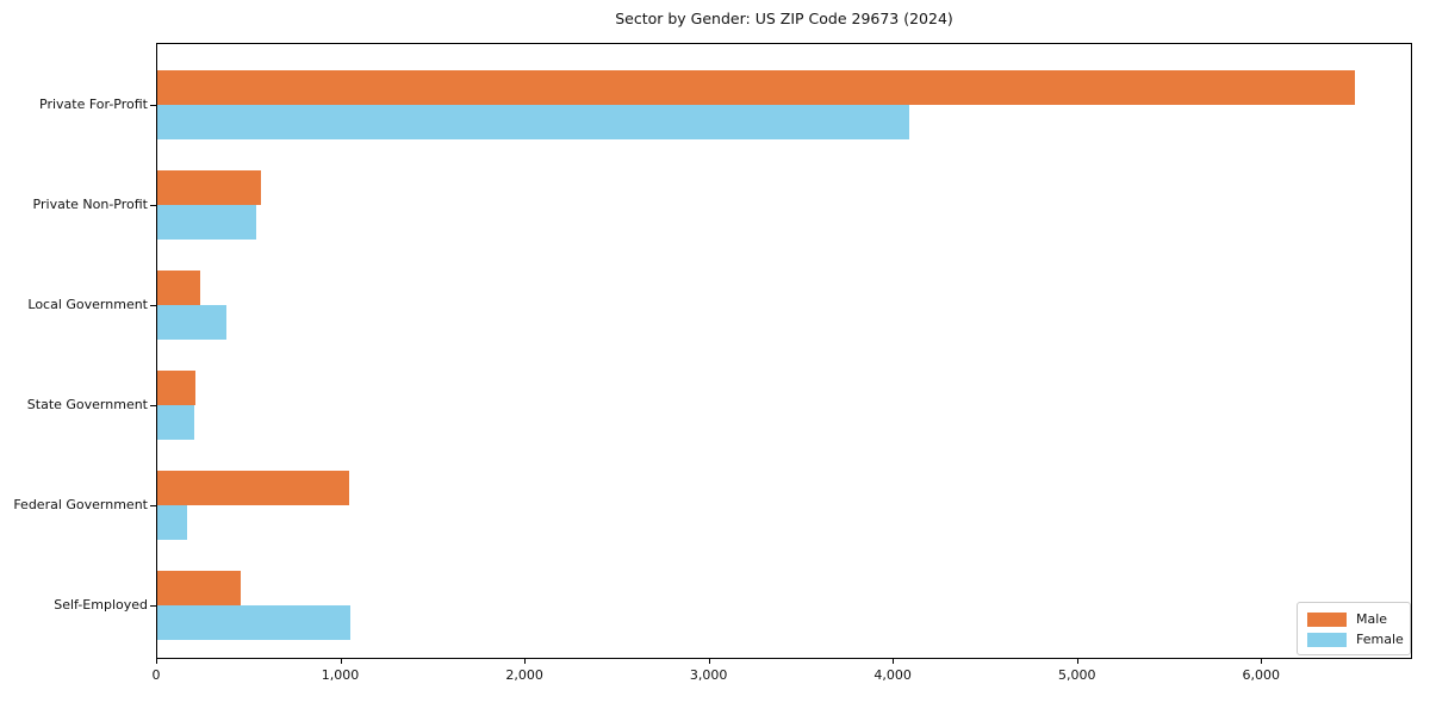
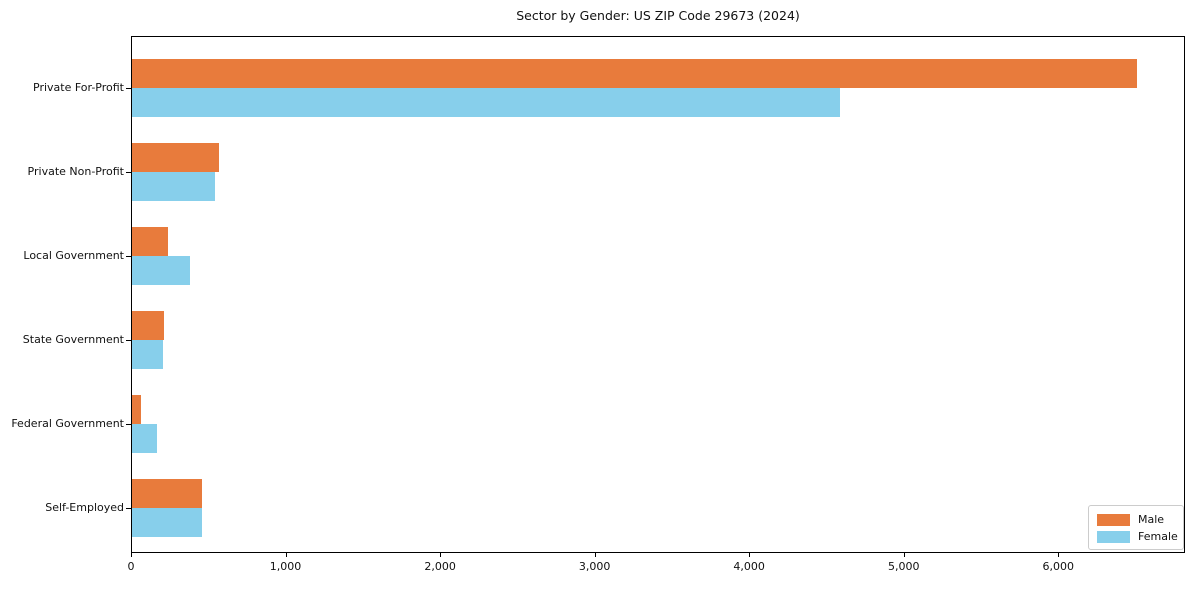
Female/Private For-Profit: 4080 -> 4580
Male/Federal Government: 1040 -> 60
Female/Self-Employed: 1050 -> 460
